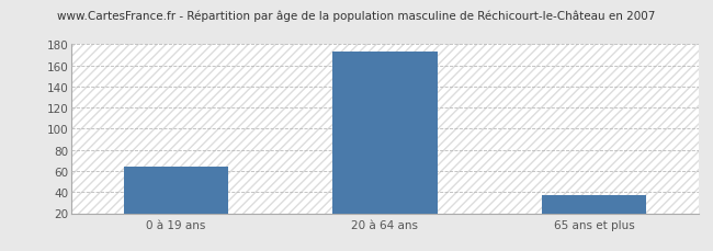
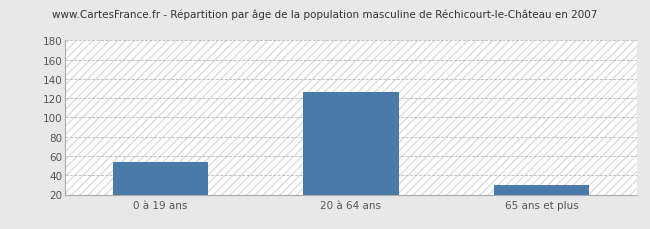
0 à 19 ans: 64 -> 54
20 à 64 ans: 173 -> 126
65 ans et plus: 37 -> 30
